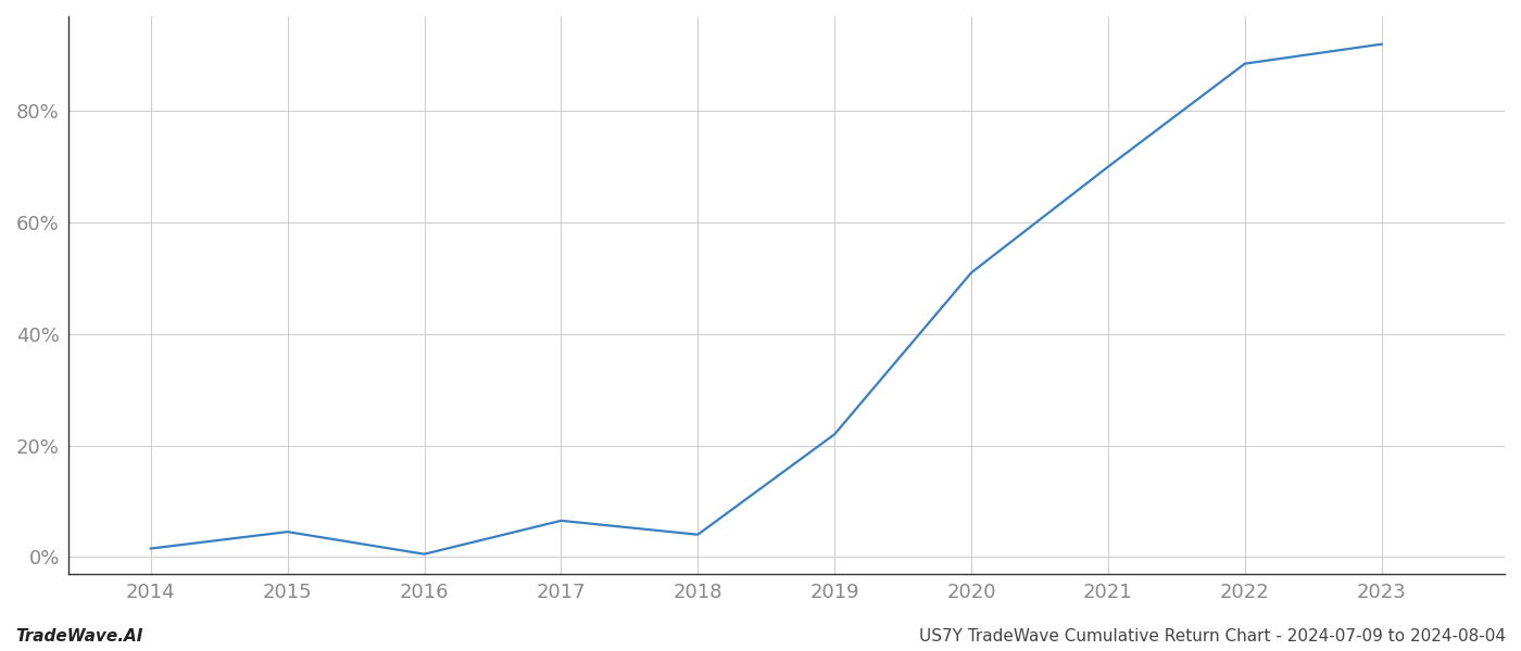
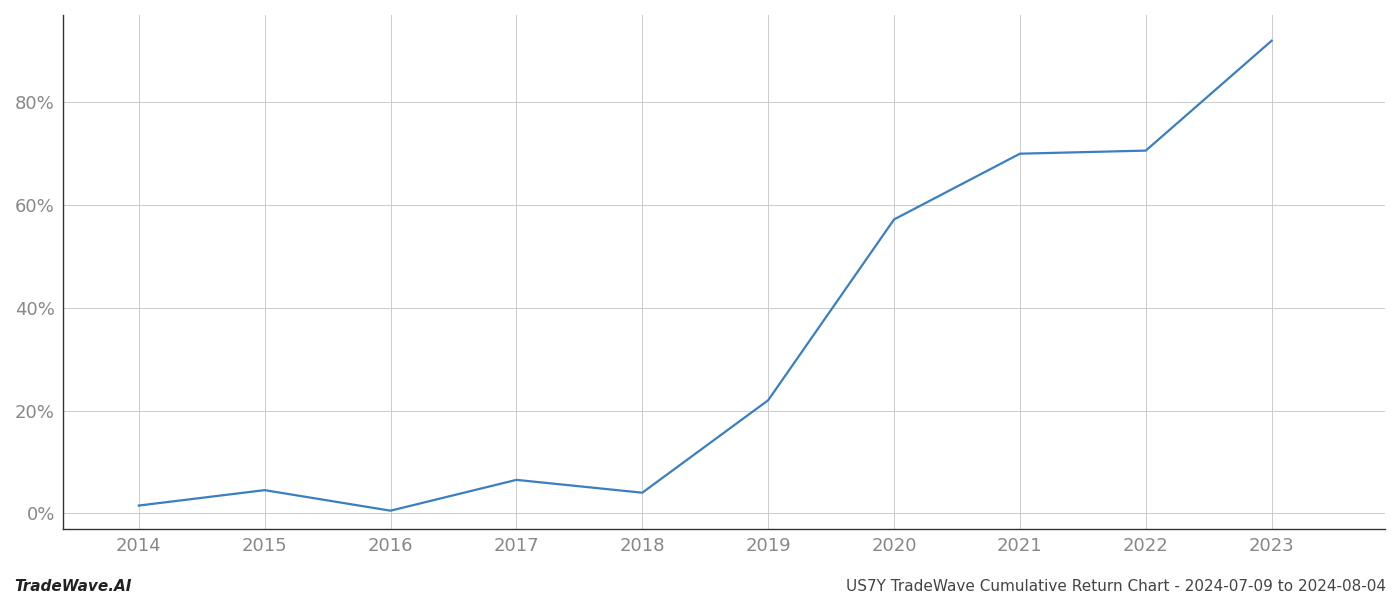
2020: 51.0% -> 57.2%
2022: 88.5% -> 70.6%
